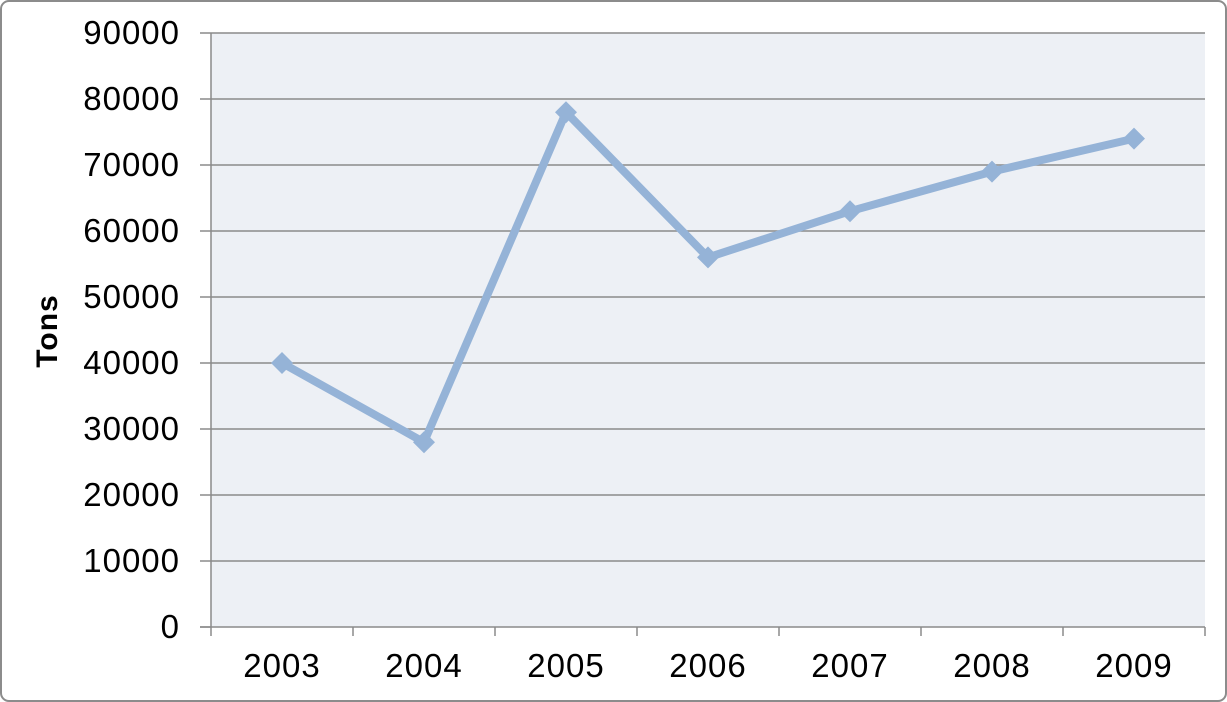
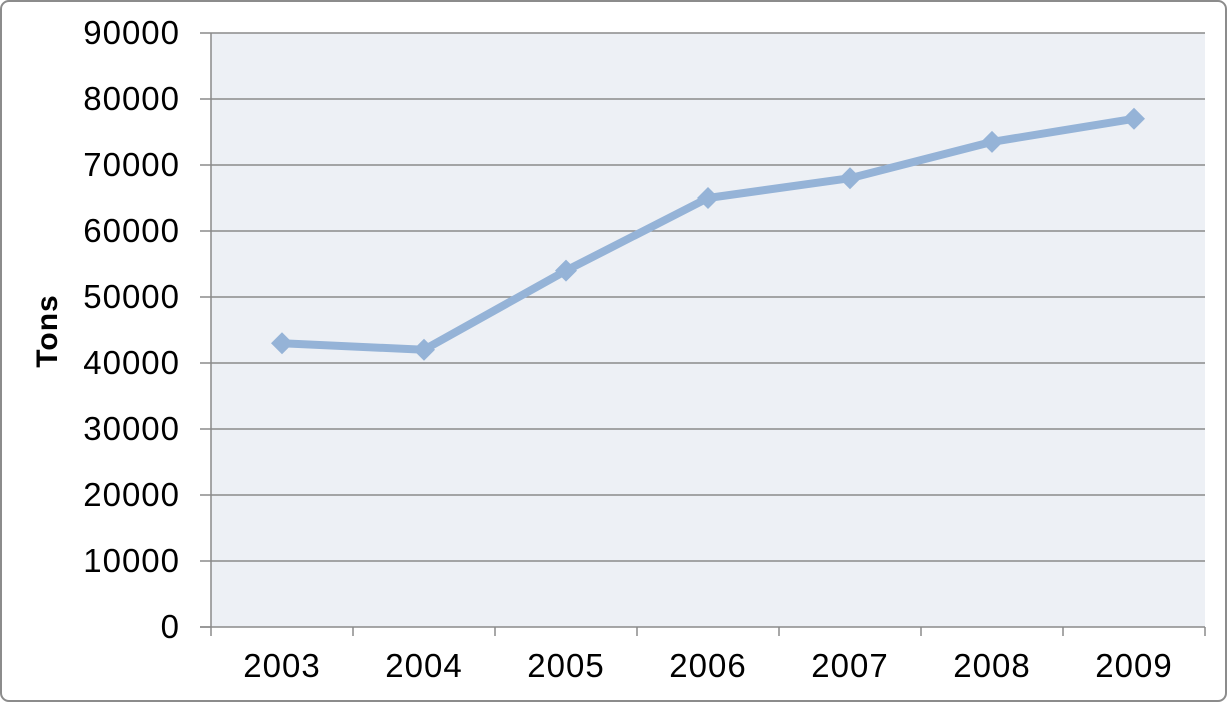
2003: 40000 -> 43000
2004: 28000 -> 42000
2005: 78000 -> 54000
2006: 56000 -> 65000
2007: 63000 -> 68000
2008: 69000 -> 74000
2009: 74000 -> 77000
